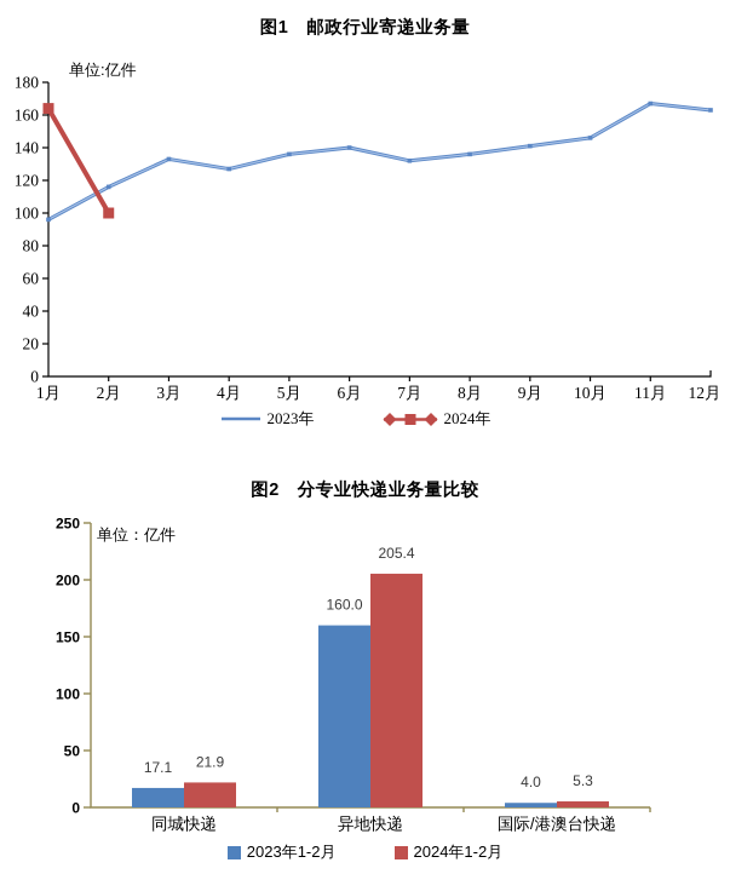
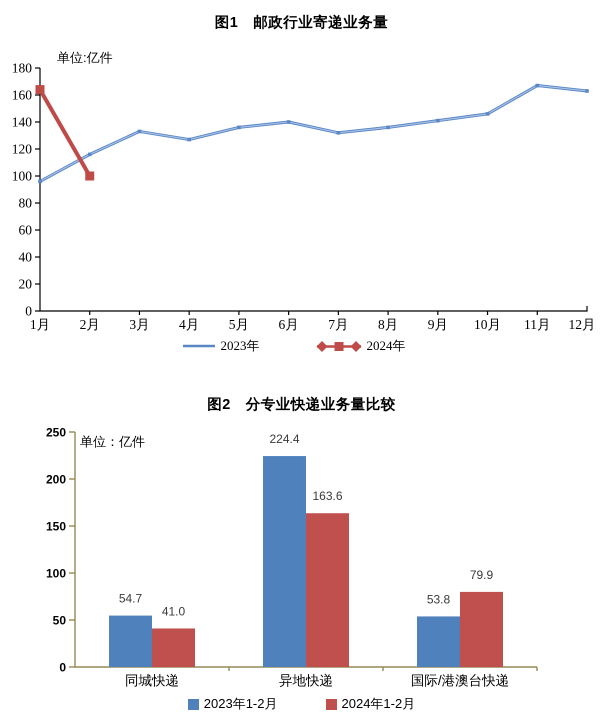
图2 分专业快递业务量比较/2023年1-2月/同城快递: 17.1 -> 54.7
图2 分专业快递业务量比较/2024年1-2月/同城快递: 21.9 -> 41.0
图2 分专业快递业务量比较/2023年1-2月/异地快递: 160.0 -> 224.4
图2 分专业快递业务量比较/2024年1-2月/异地快递: 205.4 -> 163.6
图2 分专业快递业务量比较/2023年1-2月/国际/港澳台快递: 4.0 -> 53.8
图2 分专业快递业务量比较/2024年1-2月/国际/港澳台快递: 5.3 -> 79.9
